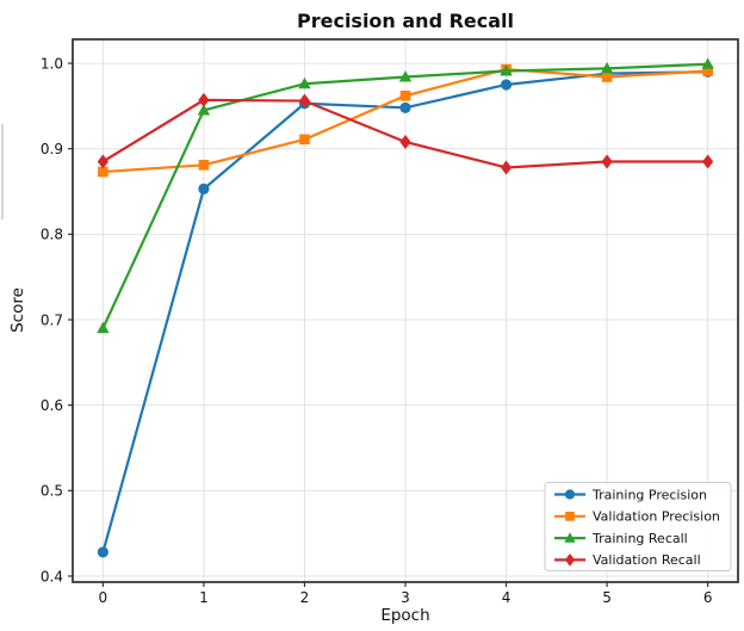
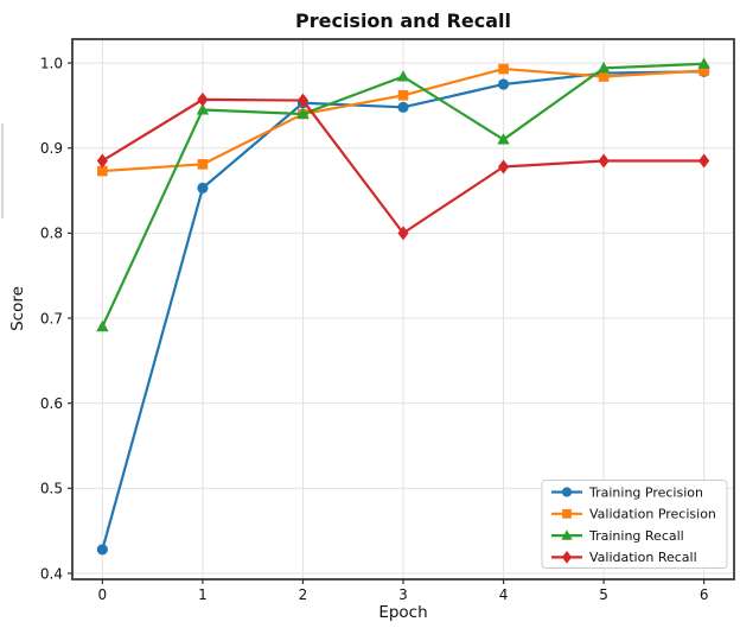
Validation Precision/2: 0.91 -> 0.94
Training Recall/2: 0.98 -> 0.94
Validation Recall/3: 0.91 -> 0.80
Training Recall/4: 0.99 -> 0.91
